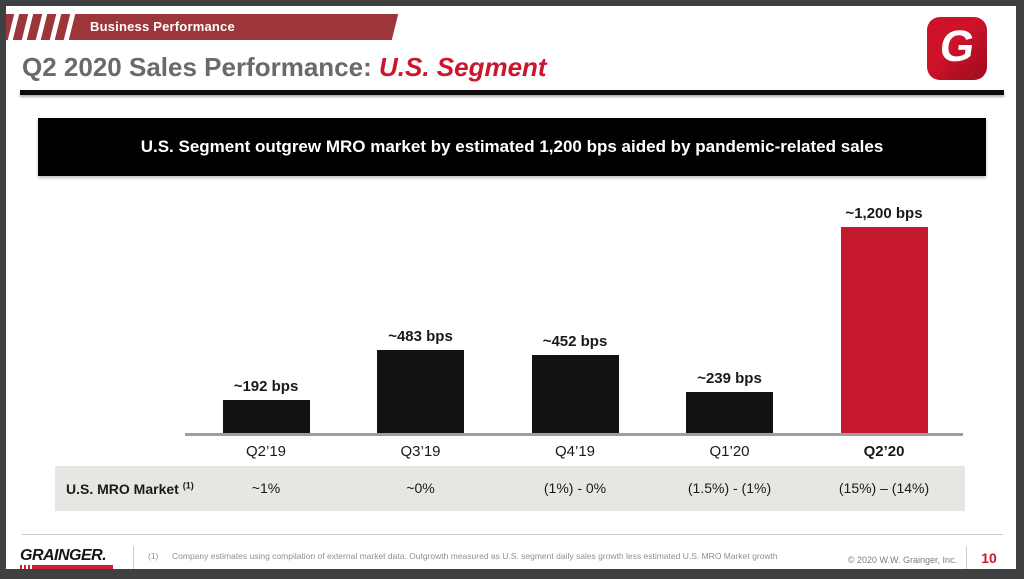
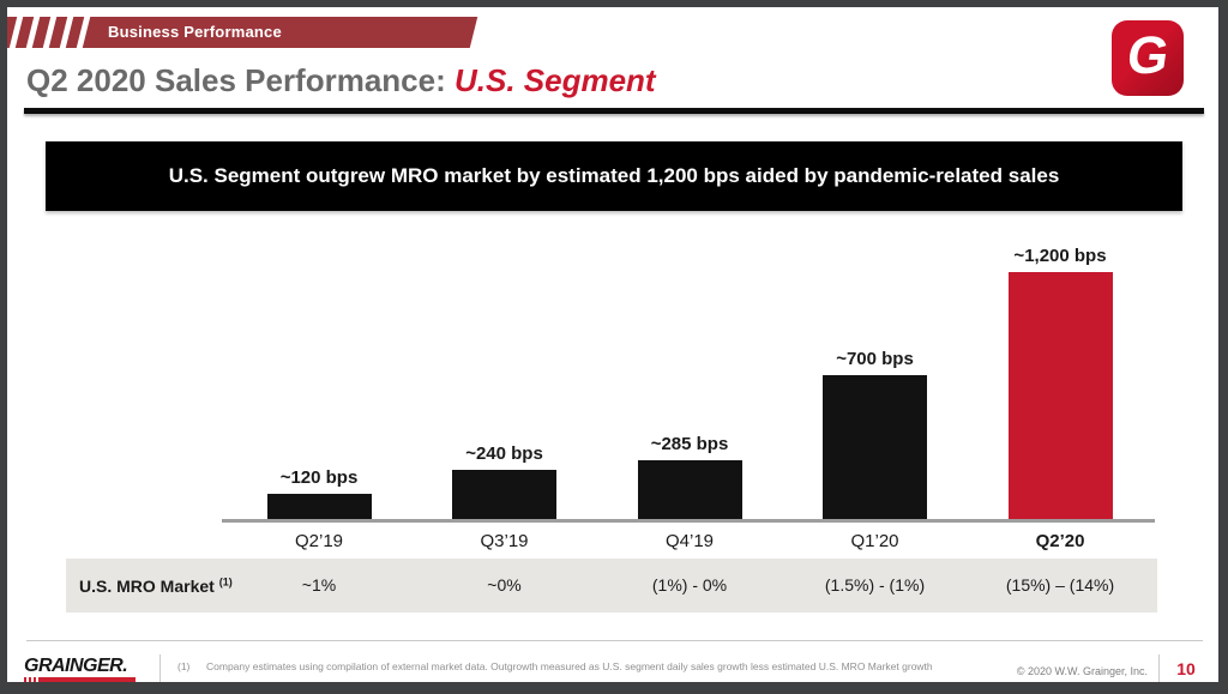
Q2’19: 192 -> 120
Q3’19: 483 -> 240
Q4’19: 452 -> 285
Q1’20: 239 -> 700
